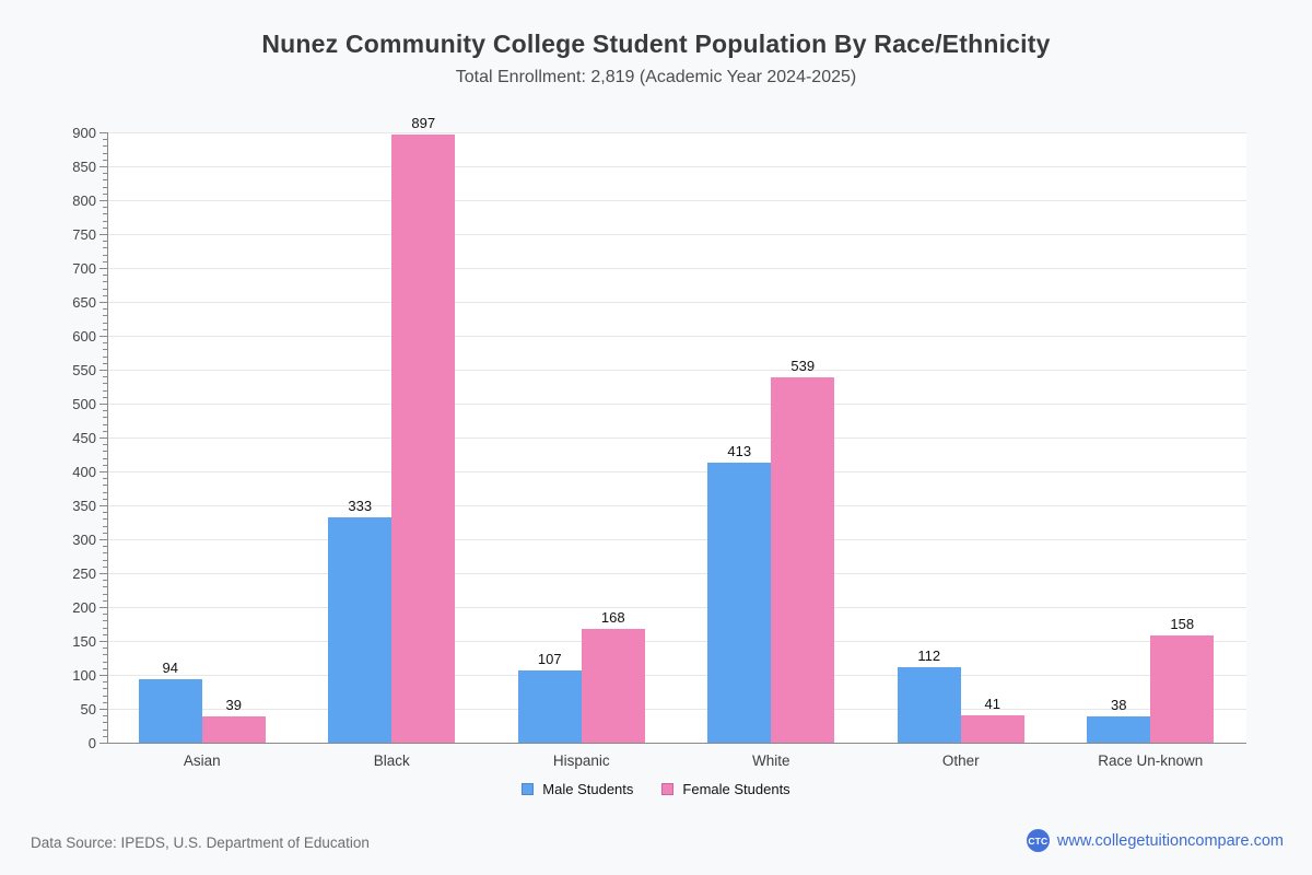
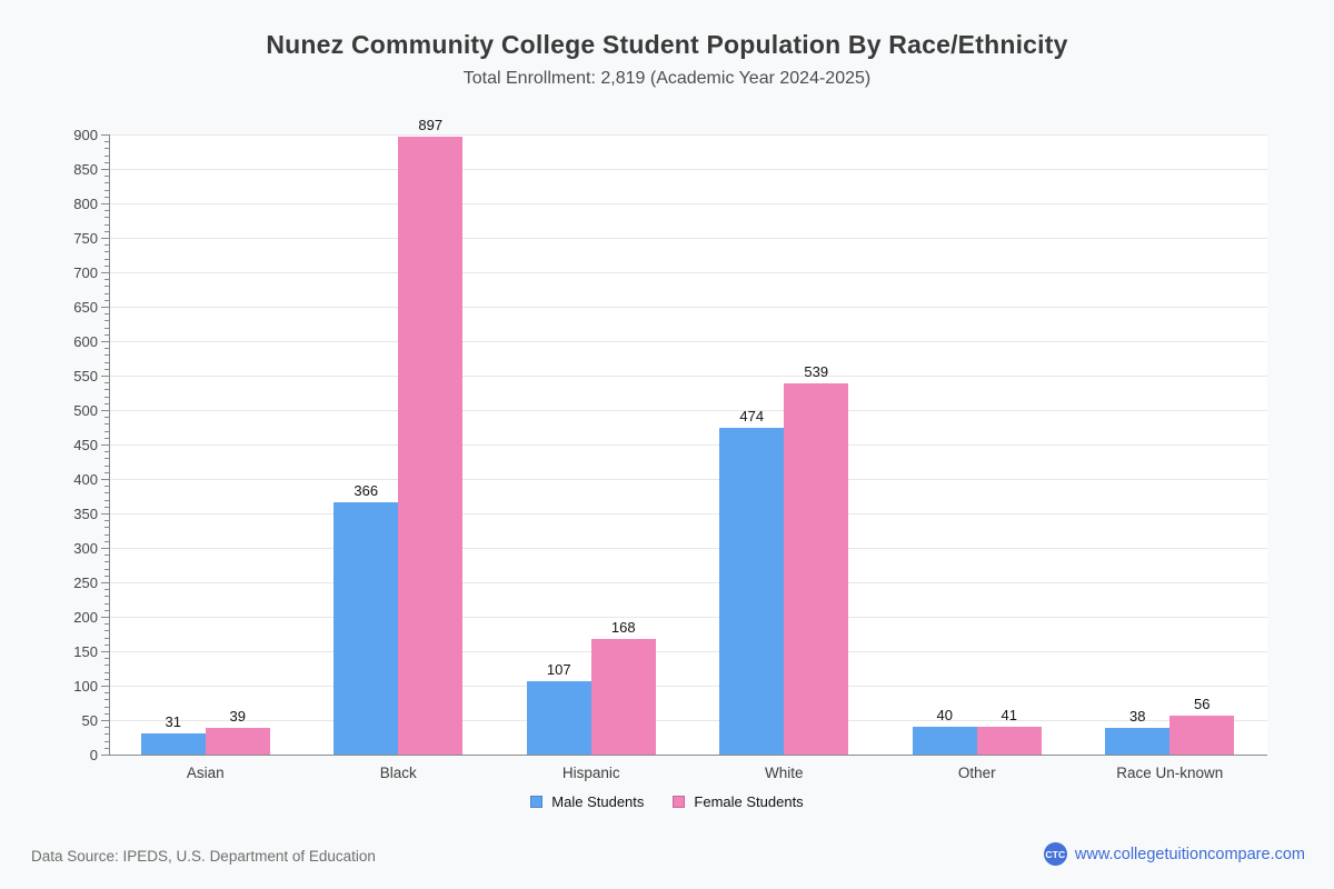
Male Students/Asian: 94 -> 31
Male Students/Black: 333 -> 366
Male Students/White: 413 -> 474
Male Students/Other: 112 -> 40
Female Students/Race Un-known: 158 -> 56
